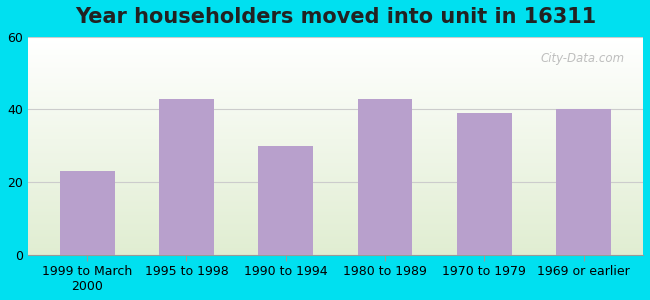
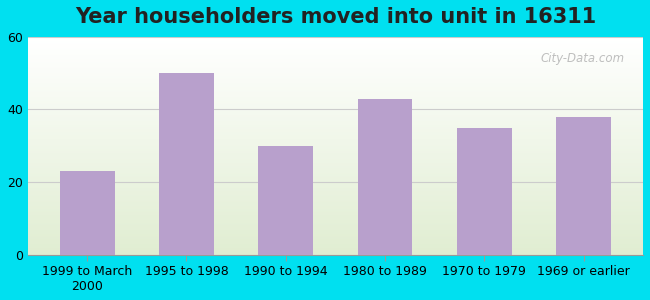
1995 to 1998: 43 -> 50
1970 to 1979: 39 -> 35
1969 or earlier: 40 -> 38
